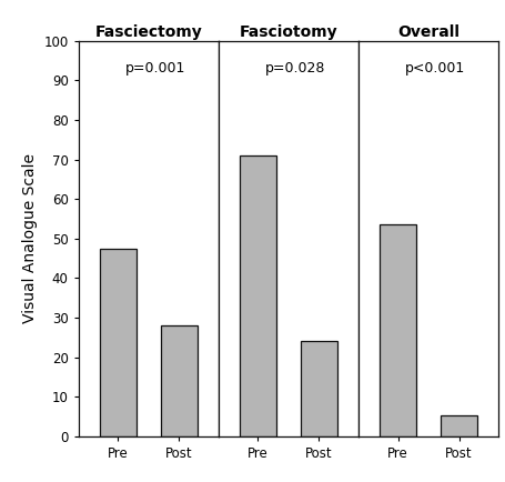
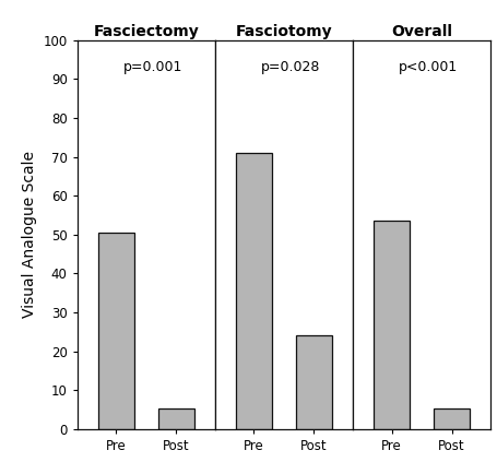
Fasciectomy/Pre: 47.5 -> 50.5
Fasciectomy/Post: 28.0 -> 5.2
